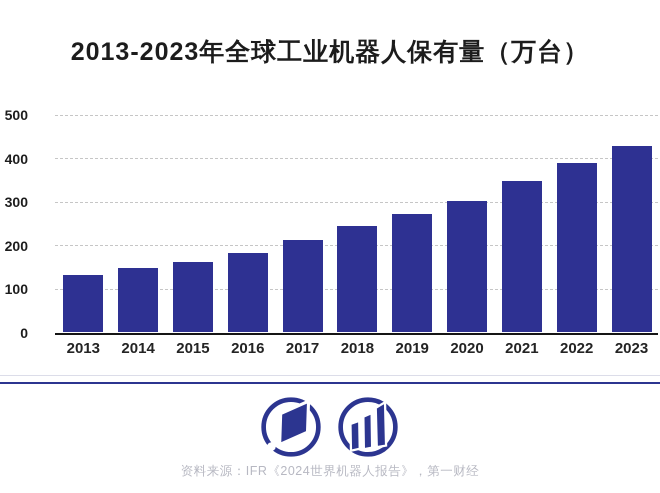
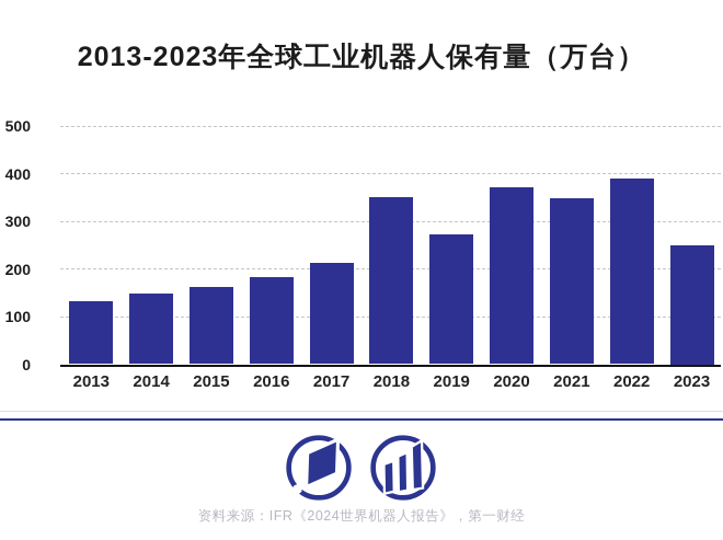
2018: 240 -> 350
2020: 300 -> 370
2023: 430 -> 250
